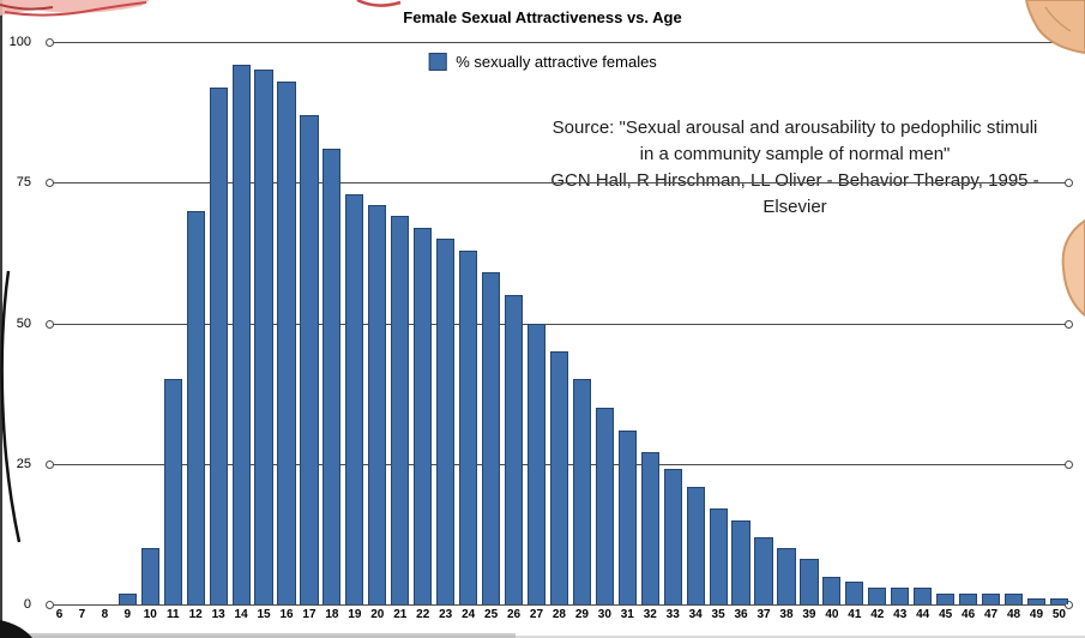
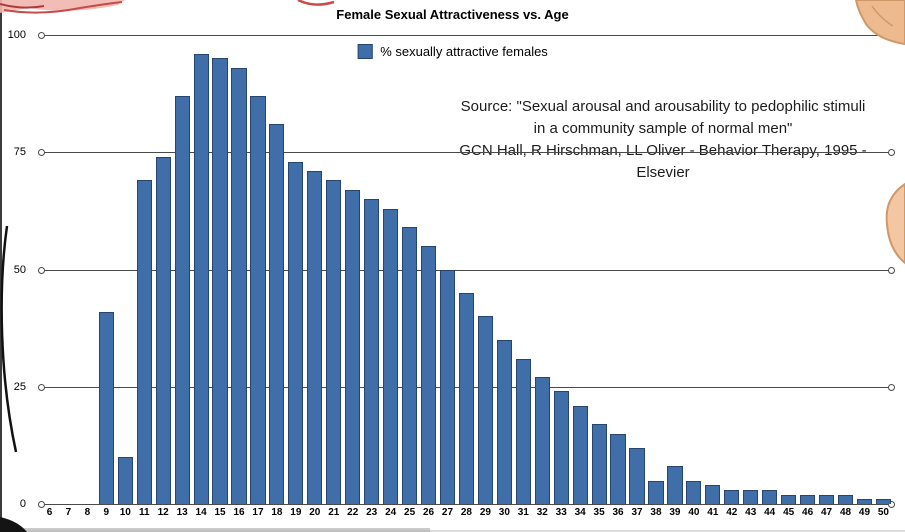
9: 2 -> 41
11: 40 -> 69
12: 70 -> 74
13: 92 -> 87
38: 10 -> 5
